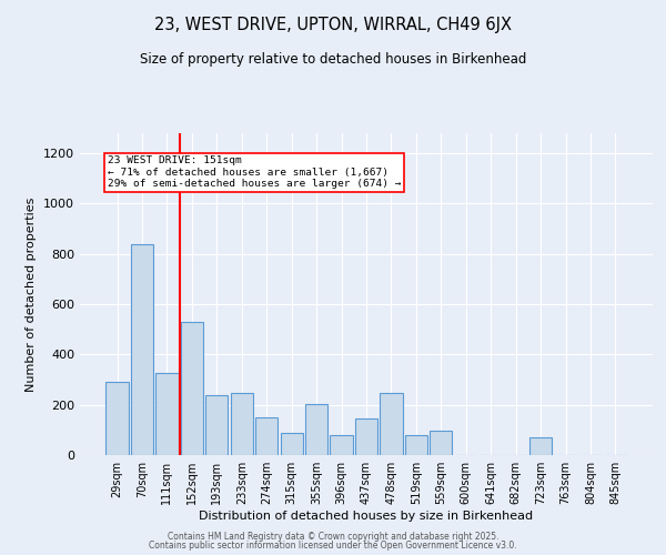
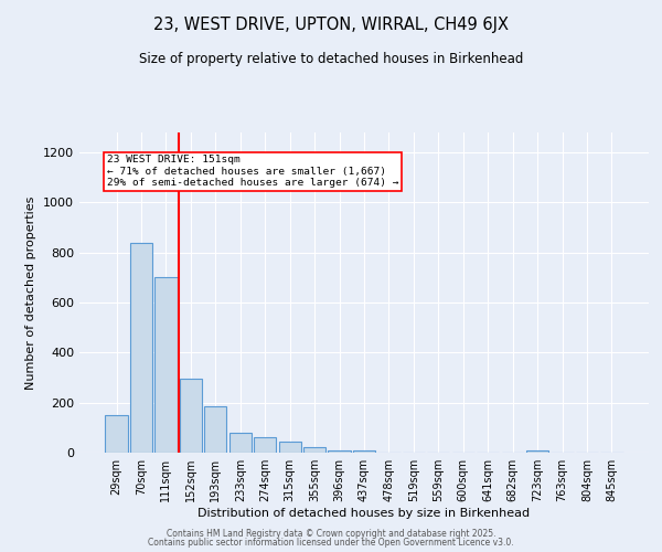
29sqm: 290 -> 150
111sqm: 325 -> 700
152sqm: 530 -> 295
193sqm: 240 -> 185
233sqm: 245 -> 80
274sqm: 150 -> 60
315sqm: 90 -> 45
355sqm: 205 -> 20
396sqm: 80 -> 10
437sqm: 145 -> 10
478sqm: 245 -> 2
519sqm: 80 -> 2
559sqm: 95 -> 2
723sqm: 70 -> 10
